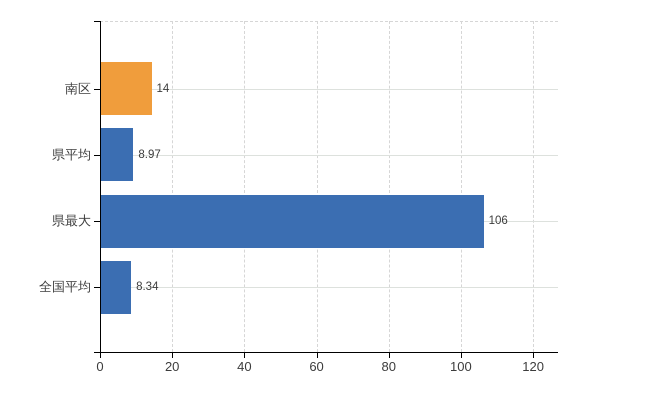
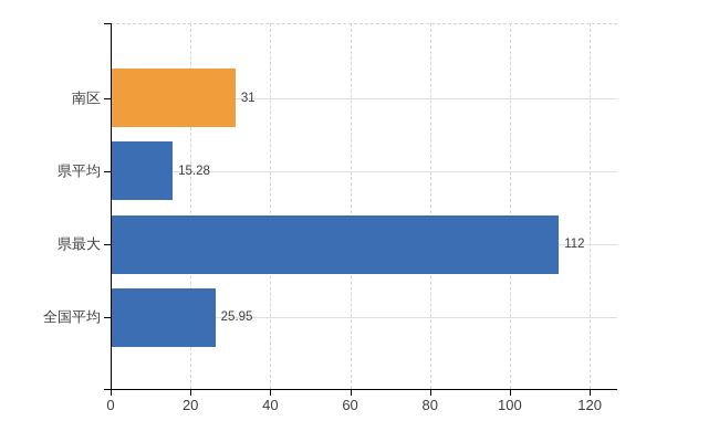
南区: 14 -> 31
県平均: 8.97 -> 15.28
県最大: 106 -> 112
全国平均: 8.34 -> 25.95
